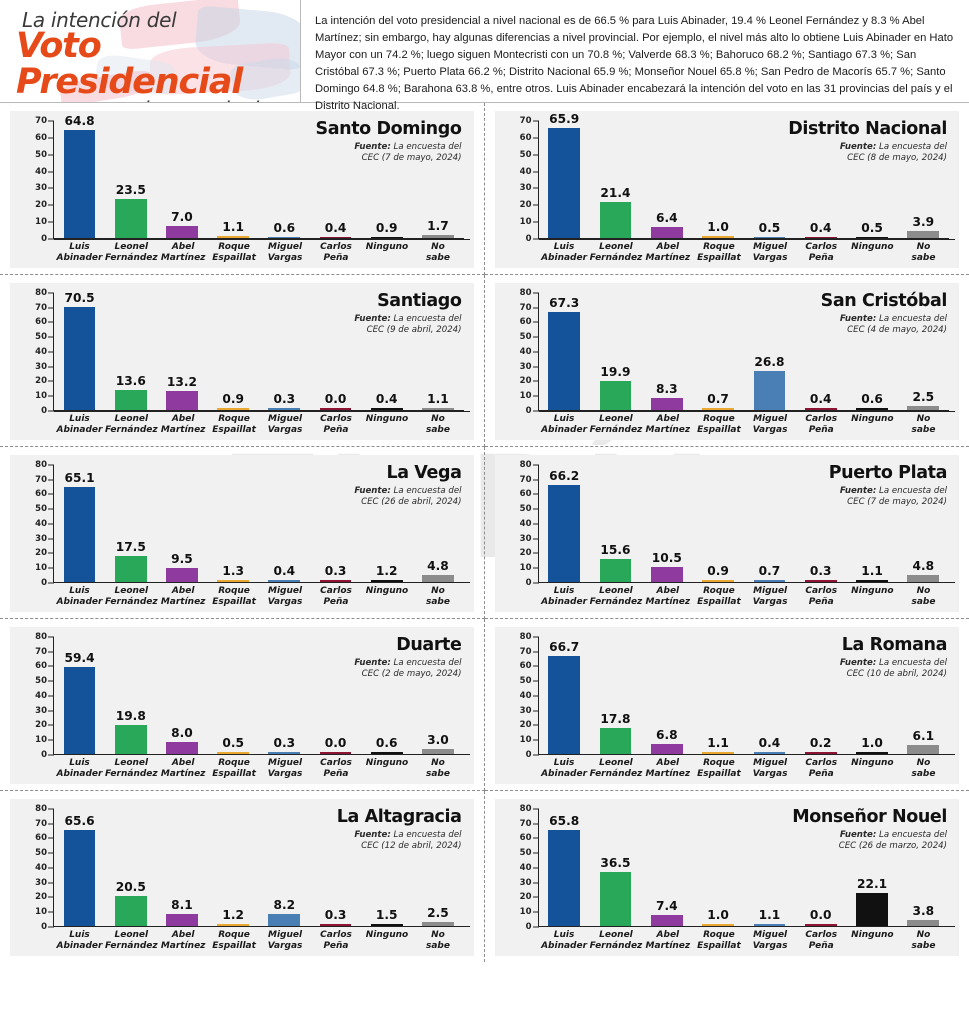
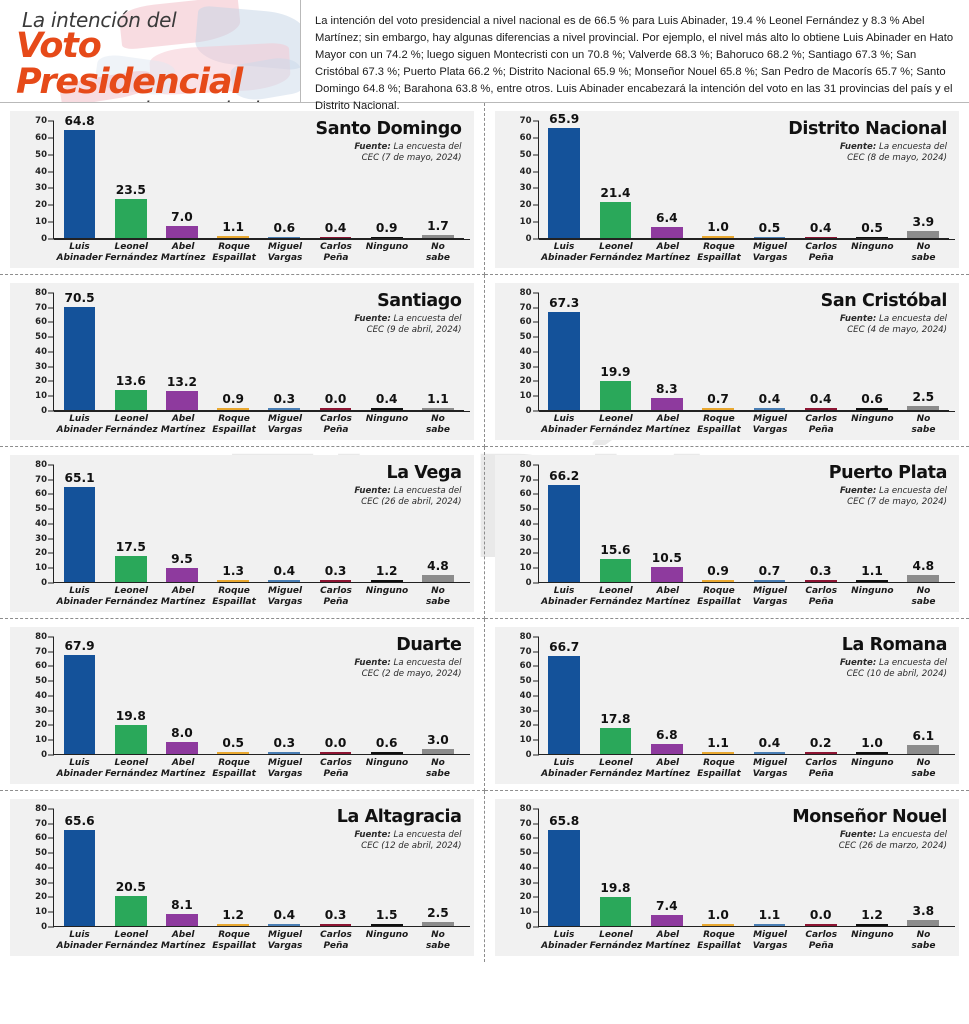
San Cristóbal/Miguel Vargas: 26.8 -> 0.4
Duarte/Luis Abinader: 59.4 -> 67.9
La Altagracia/Miguel Vargas: 8.2 -> 0.4
Monseñor Nouel/Leonel Fernández: 36.5 -> 19.8
Monseñor Nouel/Ninguno: 22.1 -> 1.2
